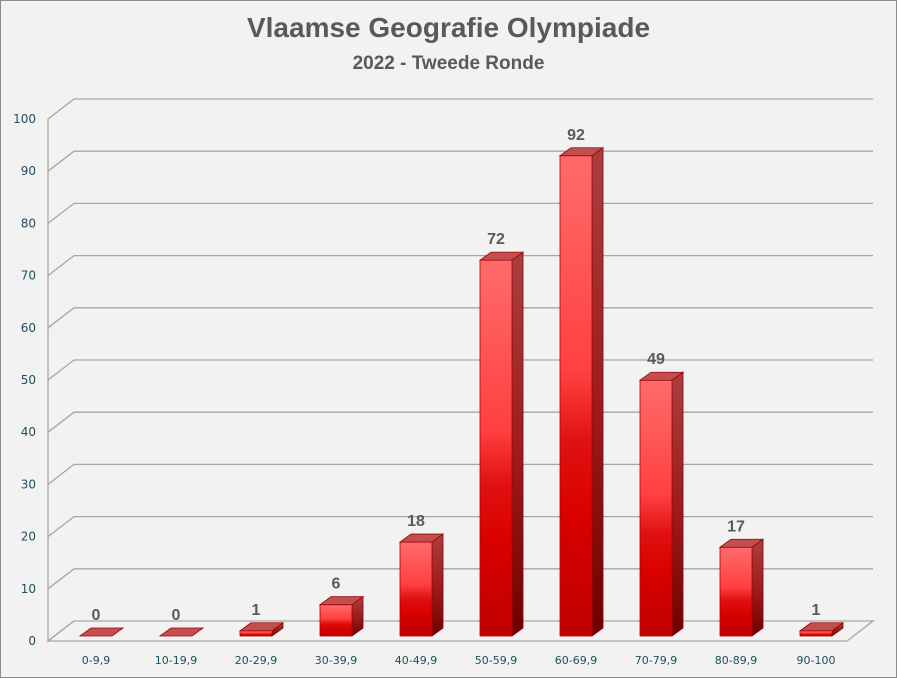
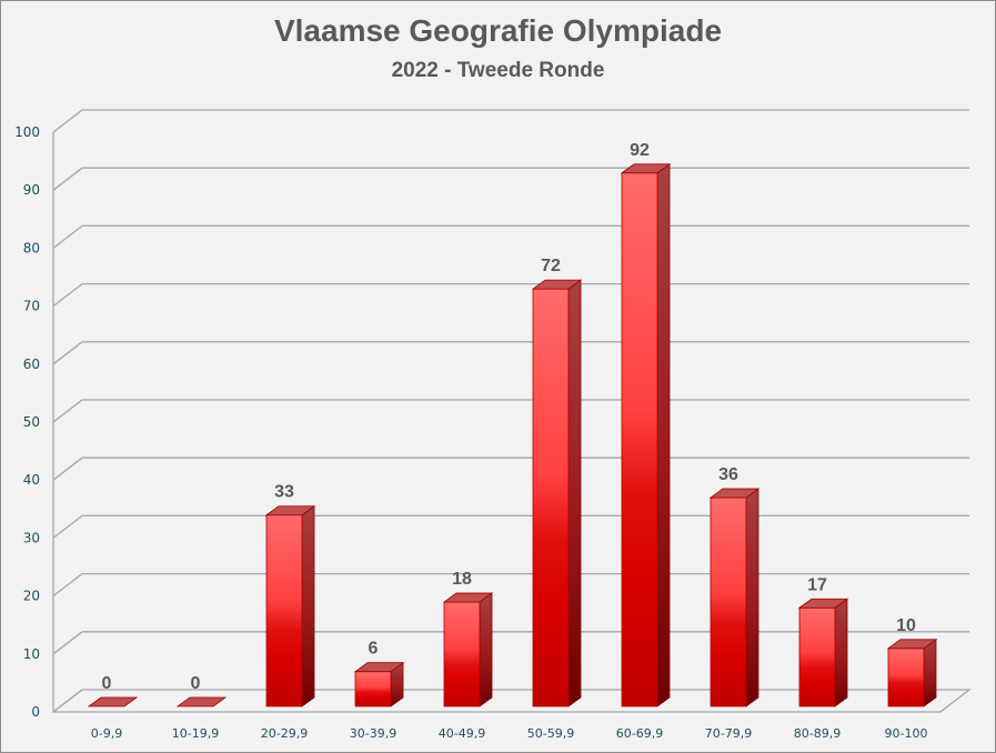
20-29,9: 1 -> 33
70-79,9: 49 -> 36
90-100: 1 -> 10
